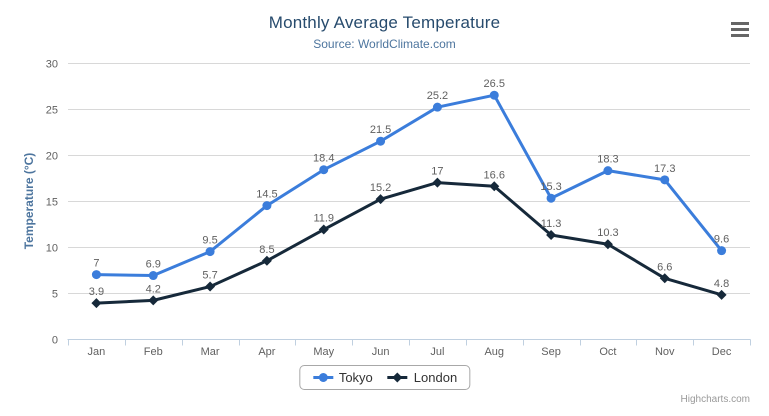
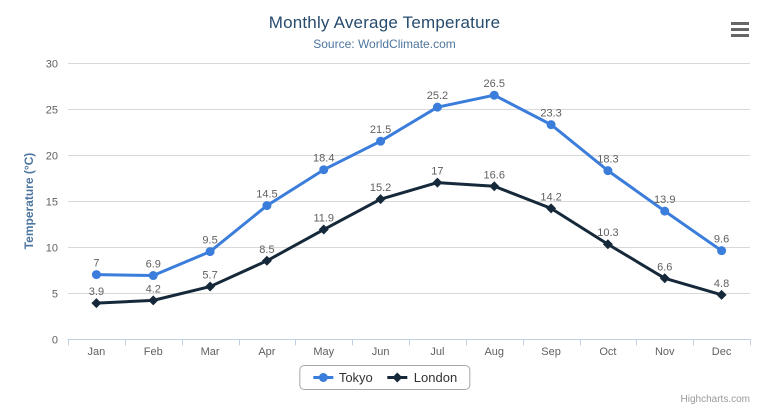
Tokyo/Sep: 15.3 -> 23.3
London/Sep: 11.3 -> 14.2
Tokyo/Nov: 17.3 -> 13.9
